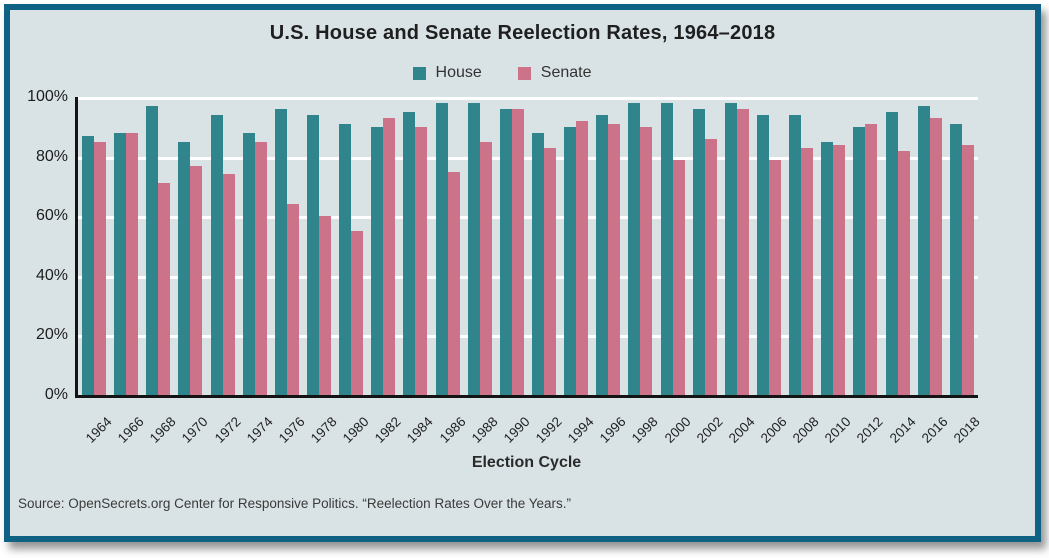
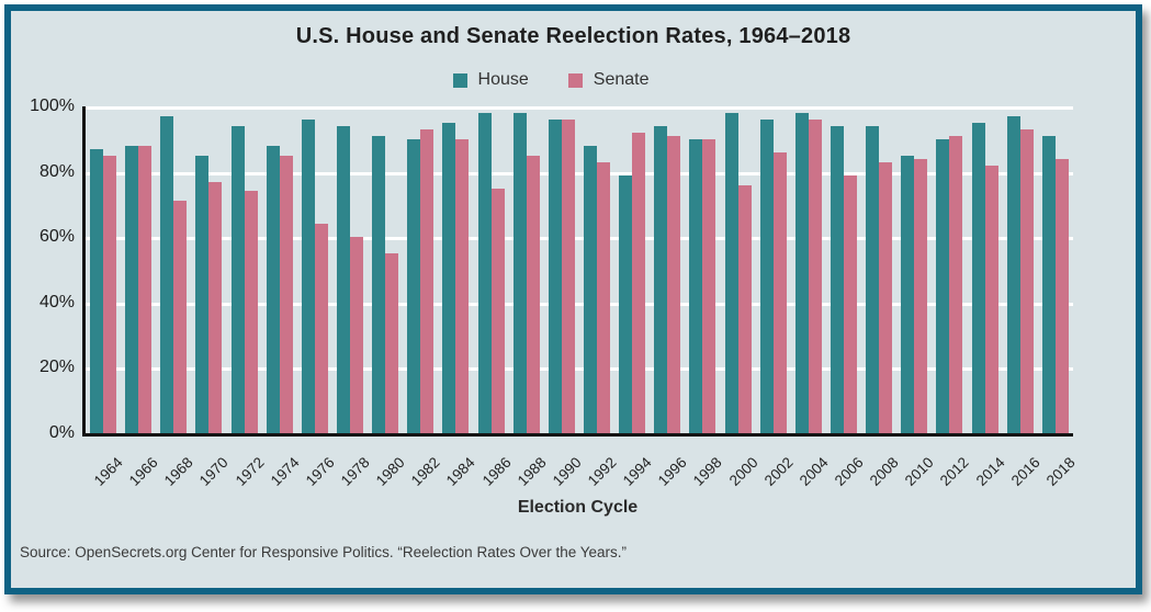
House/1994: 90% -> 79%
House/1998: 98% -> 90%
Senate/2000: 79% -> 76%
